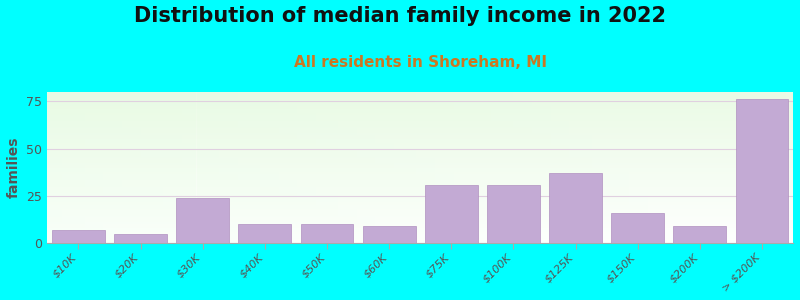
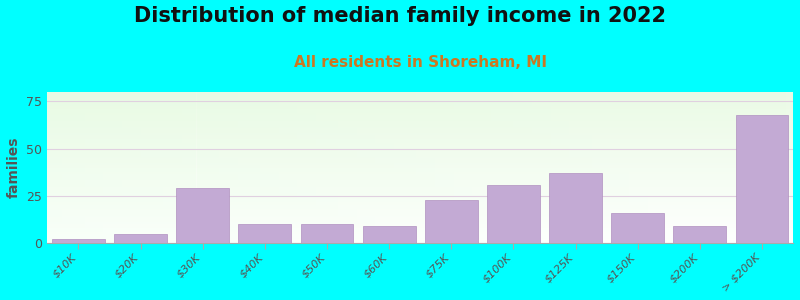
$10K: 7 -> 2
$30K: 24 -> 29
$75K: 31 -> 23
> $200K: 76 -> 68
